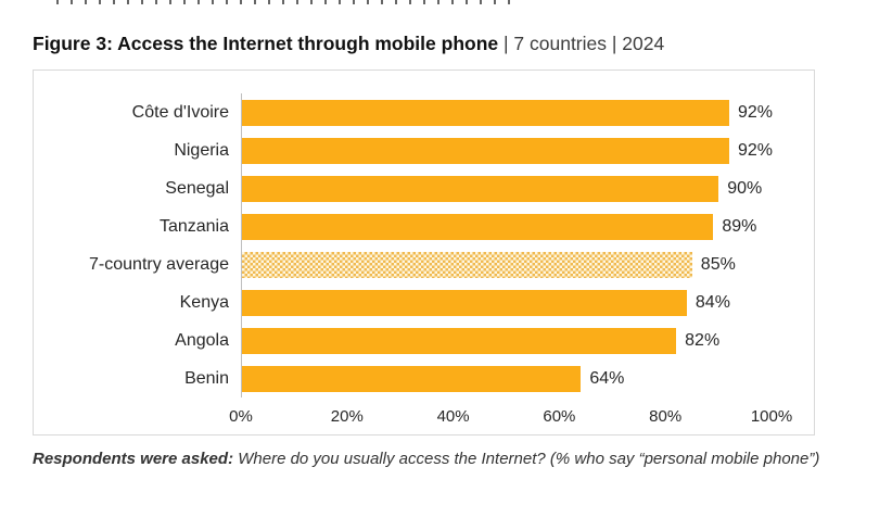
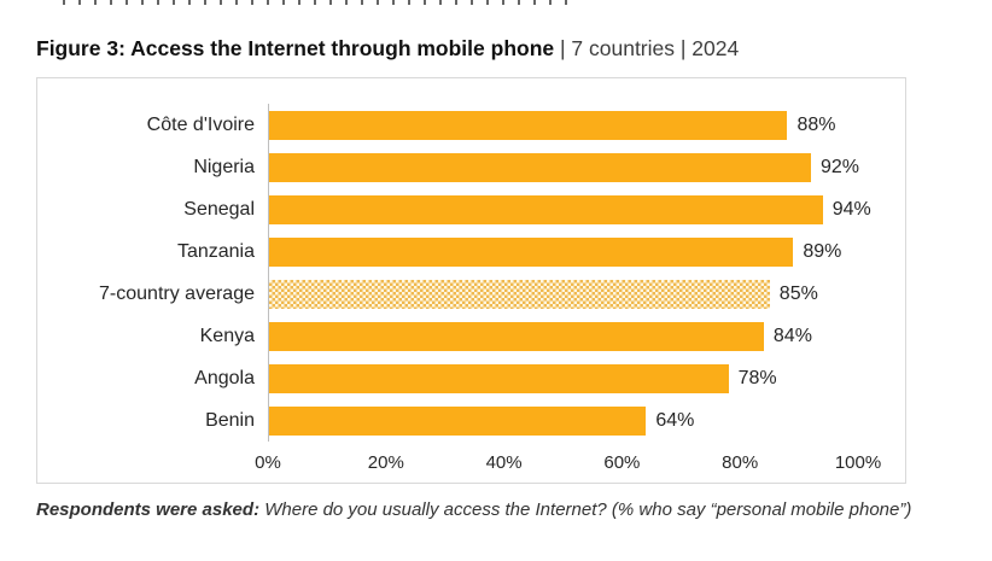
Côte d'Ivoire: 92% -> 88%
Senegal: 90% -> 94%
Angola: 82% -> 78%
